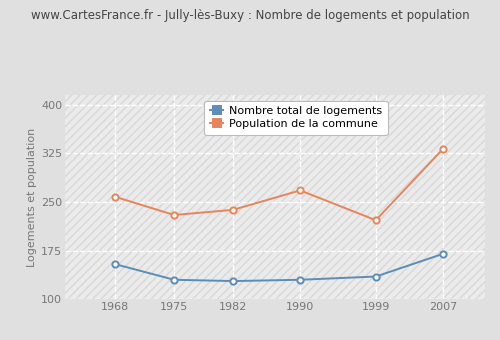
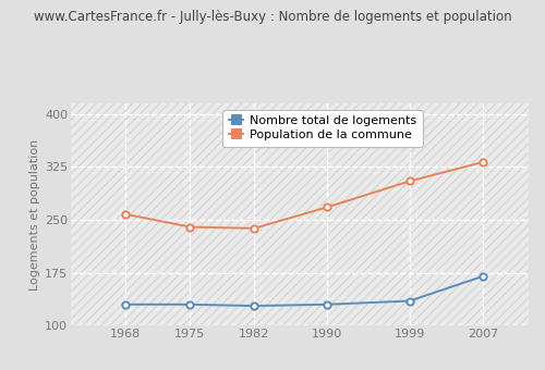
Nombre total de logements/1968: 154 -> 130
Population de la commune/1975: 230 -> 240
Population de la commune/1999: 222 -> 305
